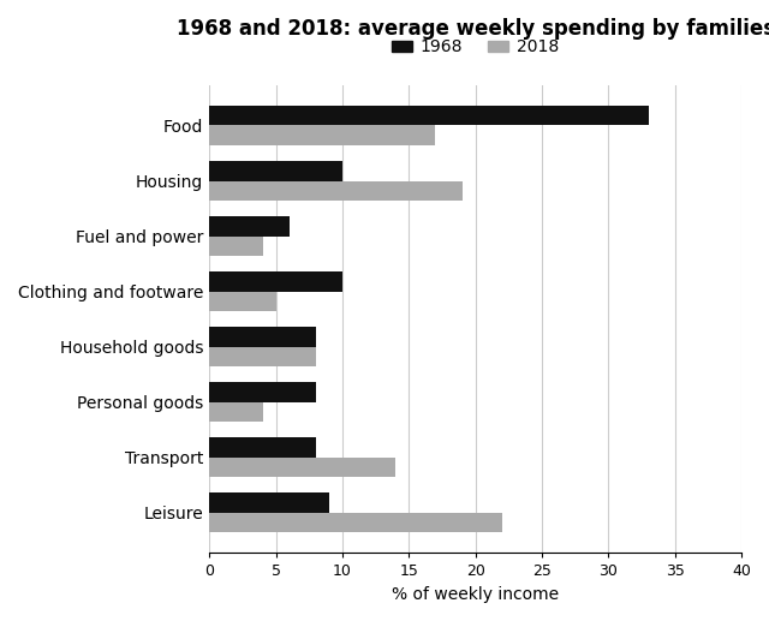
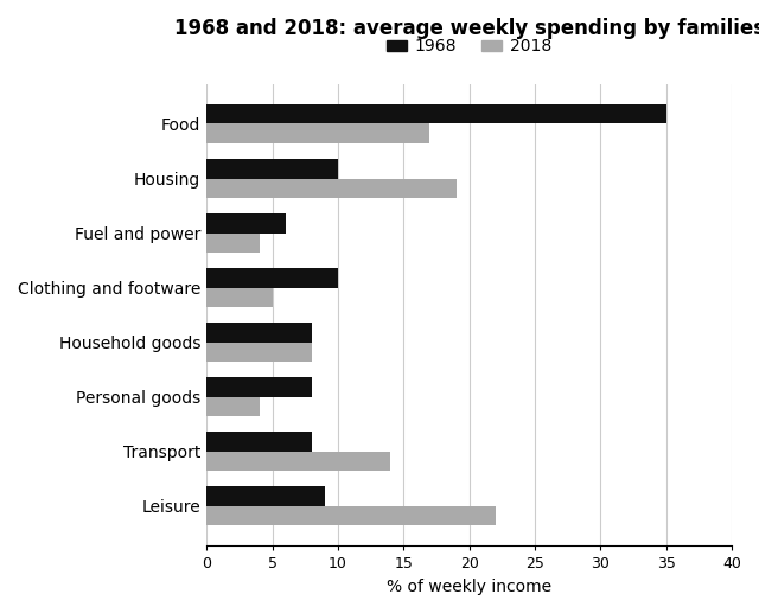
1968/Food: 33 -> 35
